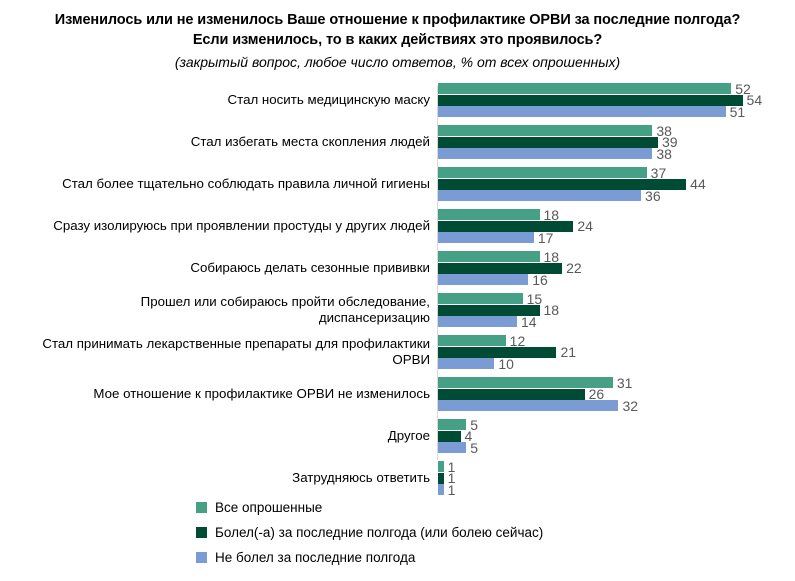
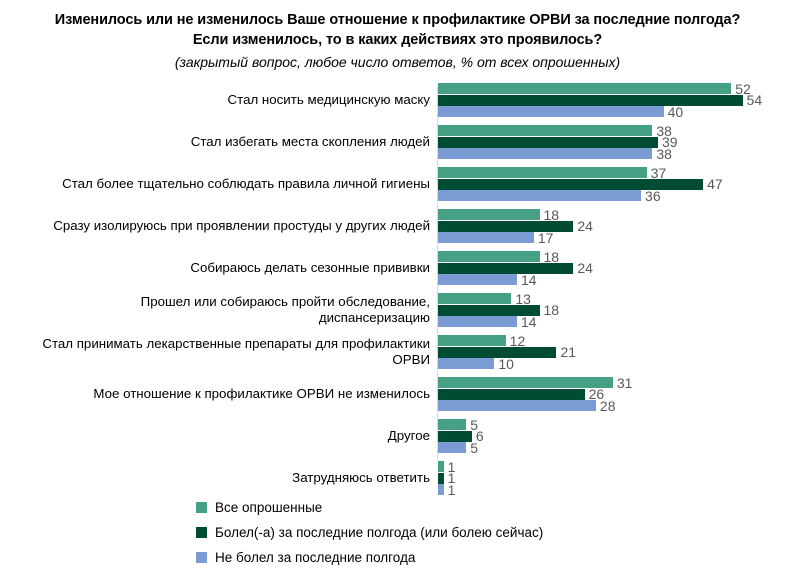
Не болел за последние полгода/Стал носить медицинскую маску: 51 -> 40
Болел(-а) за последние полгода (или болею сейчас)/Стал более тщательно соблюдать правила личной гигиены: 44 -> 47
Болел(-а) за последние полгода (или болею сейчас)/Собираюсь делать сезонные прививки: 22 -> 24
Не болел за последние полгода/Собираюсь делать сезонные прививки: 16 -> 14
Все опрошенные/Прошел или собираюсь пройти обследование, диспансеризацию: 15 -> 13
Не болел за последние полгода/Мое отношение к профилактике ОРВИ не изменилось: 32 -> 28
Болел(-а) за последние полгода (или болею сейчас)/Другое: 4 -> 6
